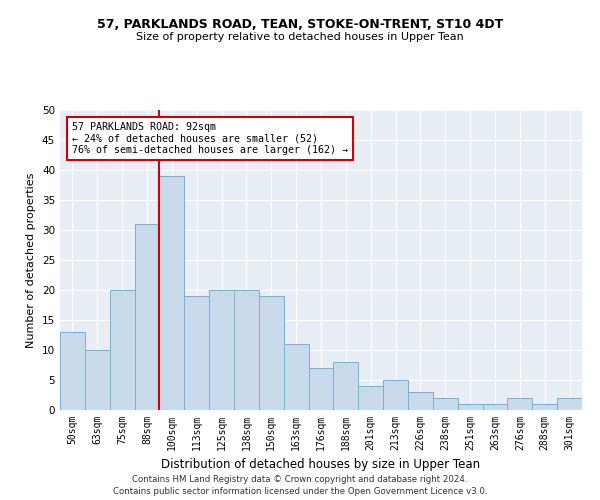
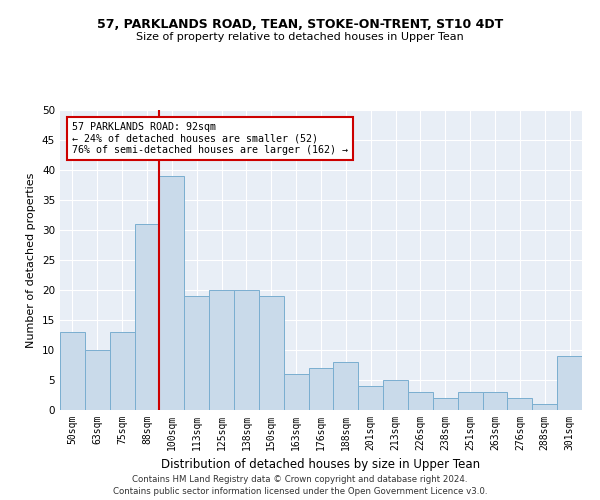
75sqm: 20 -> 13
163sqm: 11 -> 6
251sqm: 1 -> 3
263sqm: 1 -> 3
301sqm: 2 -> 9
